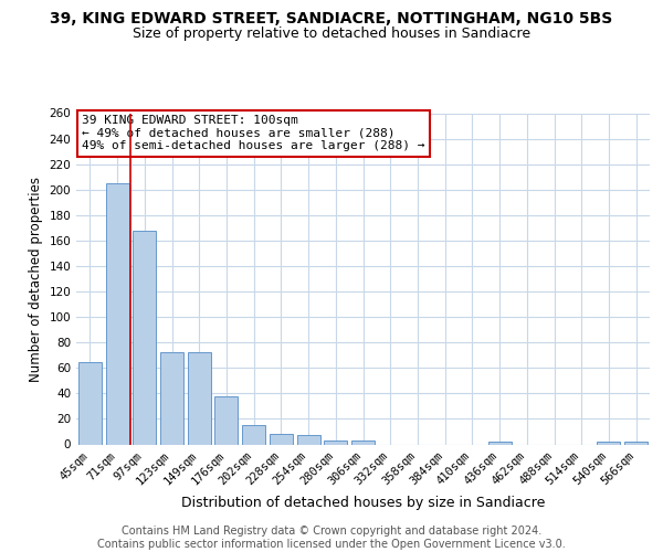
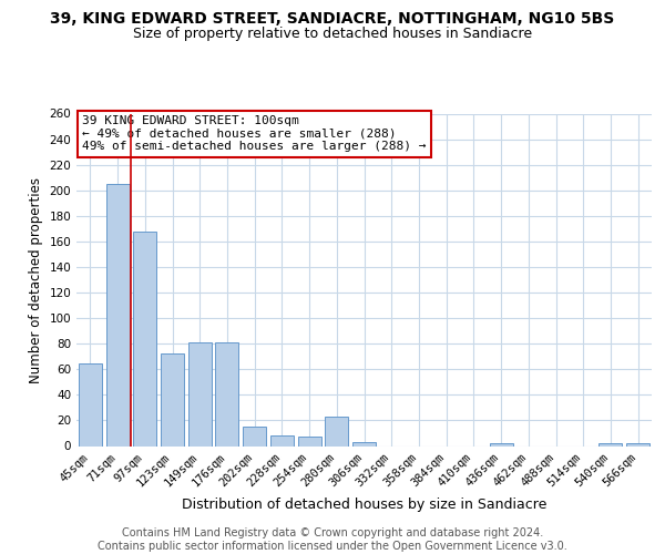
149sqm: 72 -> 81
176sqm: 38 -> 81
280sqm: 3 -> 23
